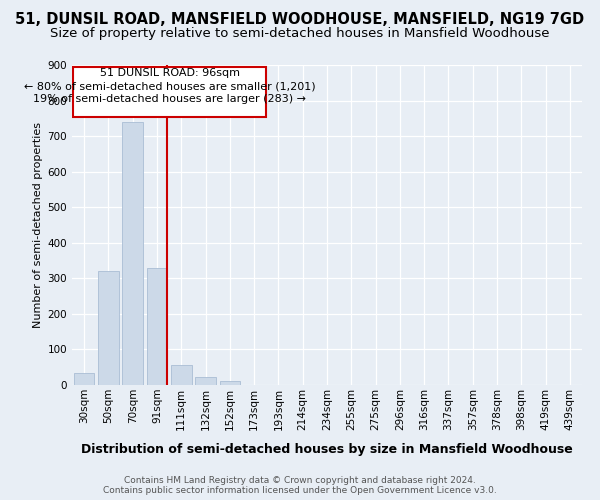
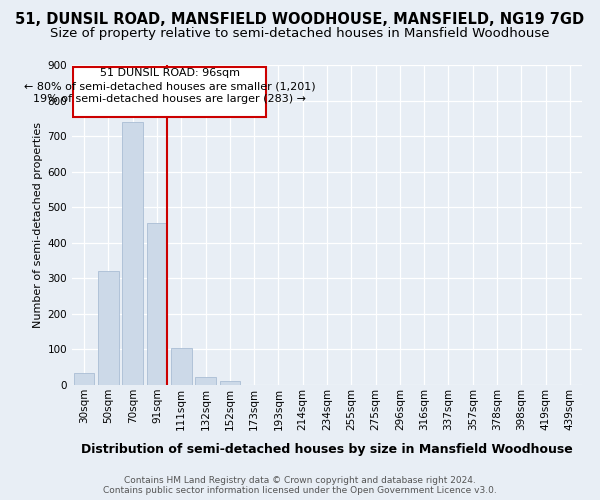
91sqm: 330 -> 455
111sqm: 56 -> 105
